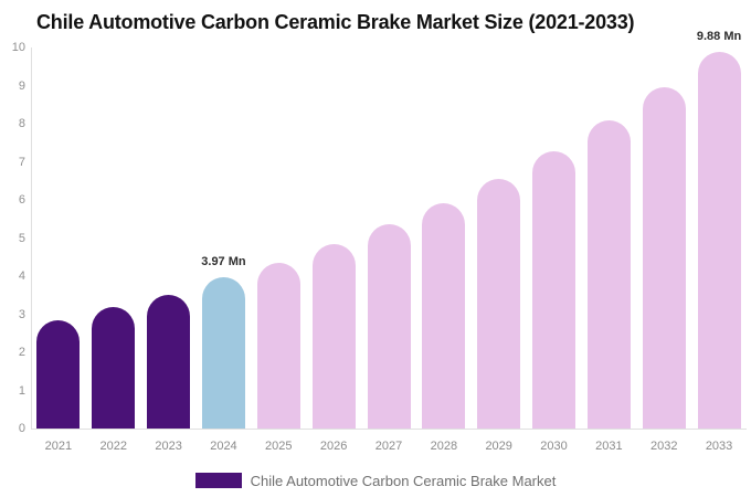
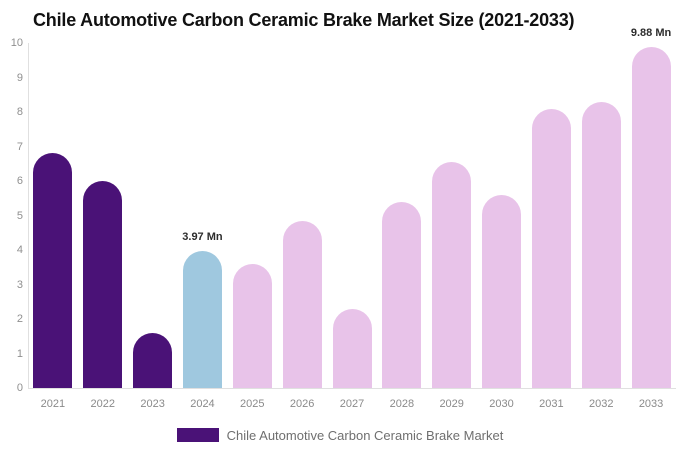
2021: 2.9 -> 6.8
2022: 3.2 -> 6.0
2023: 3.5 -> 1.6
2025: 4.3 -> 3.6
2027: 5.3 -> 2.3
2028: 5.9 -> 5.4
2030: 7.3 -> 5.6
2032: 8.9 -> 8.3
